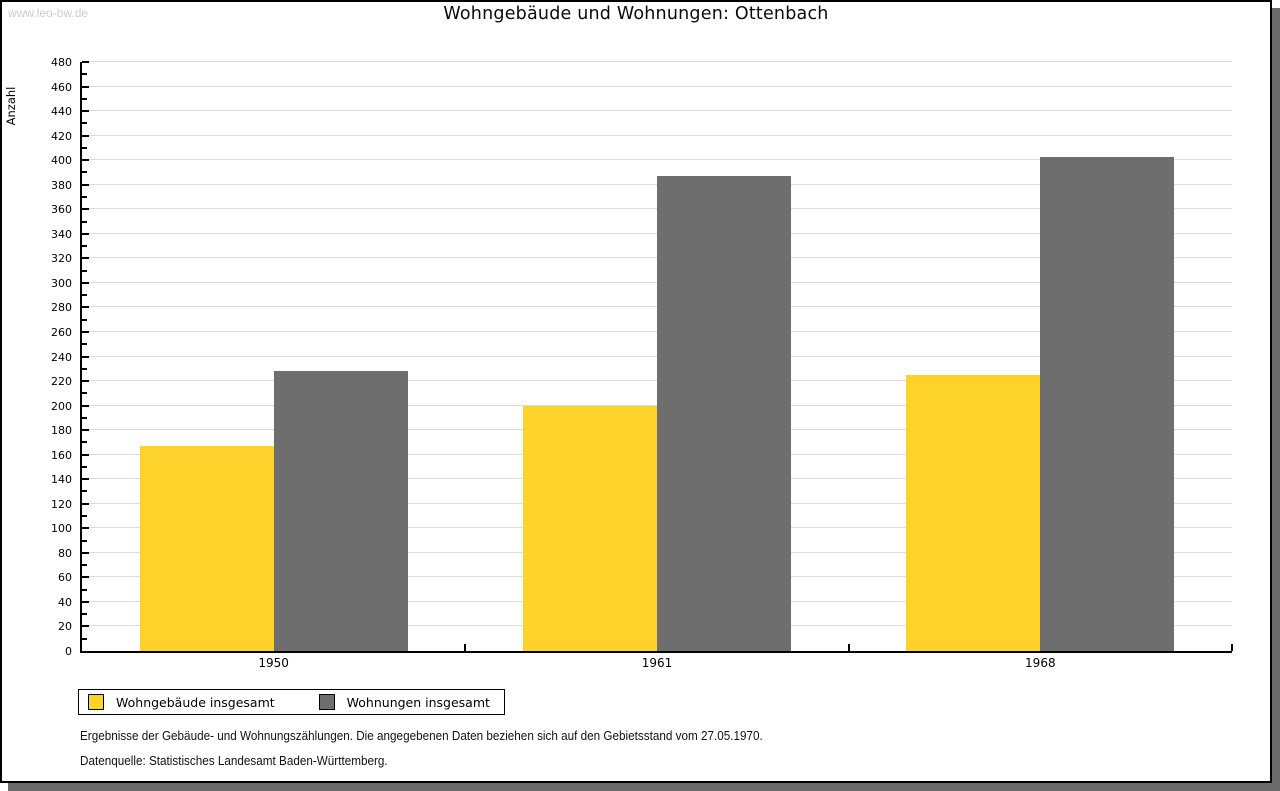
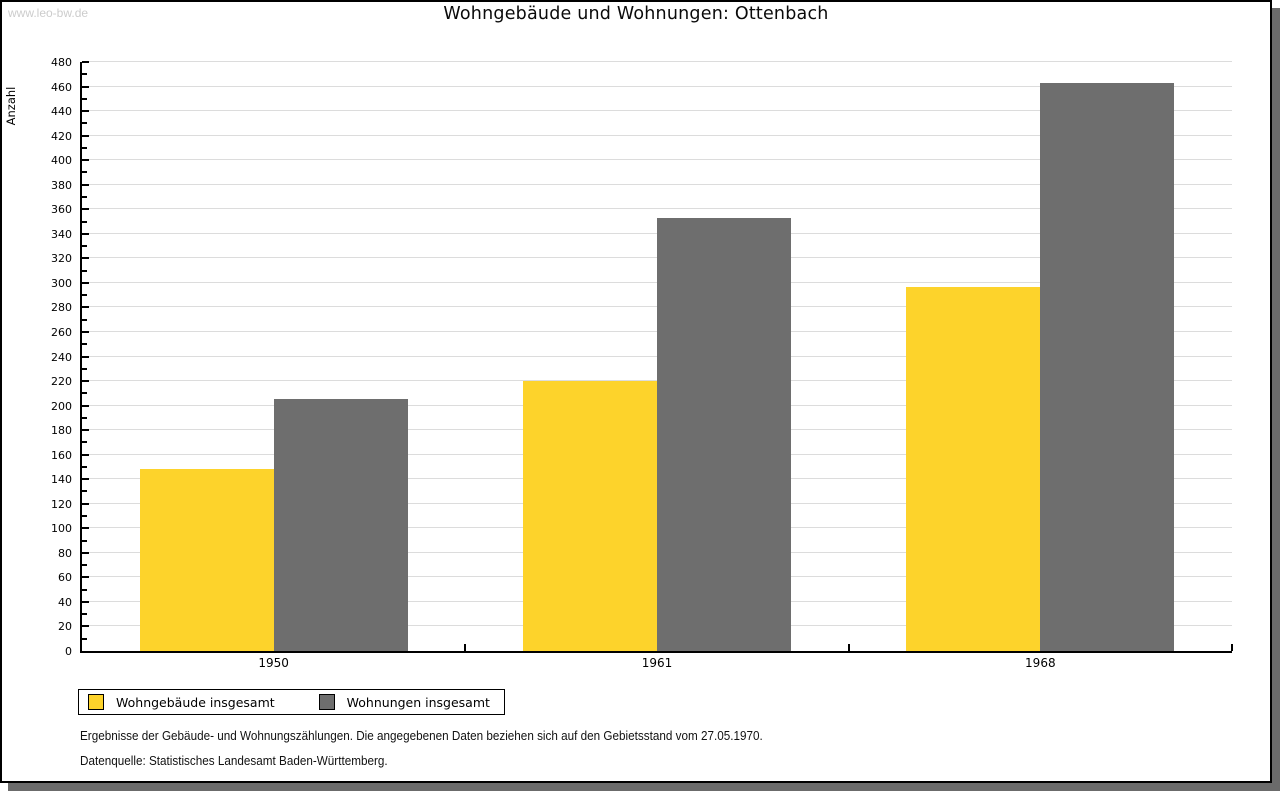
Wohngebäude insgesamt/1950: 167 -> 148
Wohnungen insgesamt/1950: 228 -> 205
Wohngebäude insgesamt/1961: 200 -> 220
Wohnungen insgesamt/1961: 387 -> 353
Wohngebäude insgesamt/1968: 225 -> 297
Wohnungen insgesamt/1968: 403 -> 463
